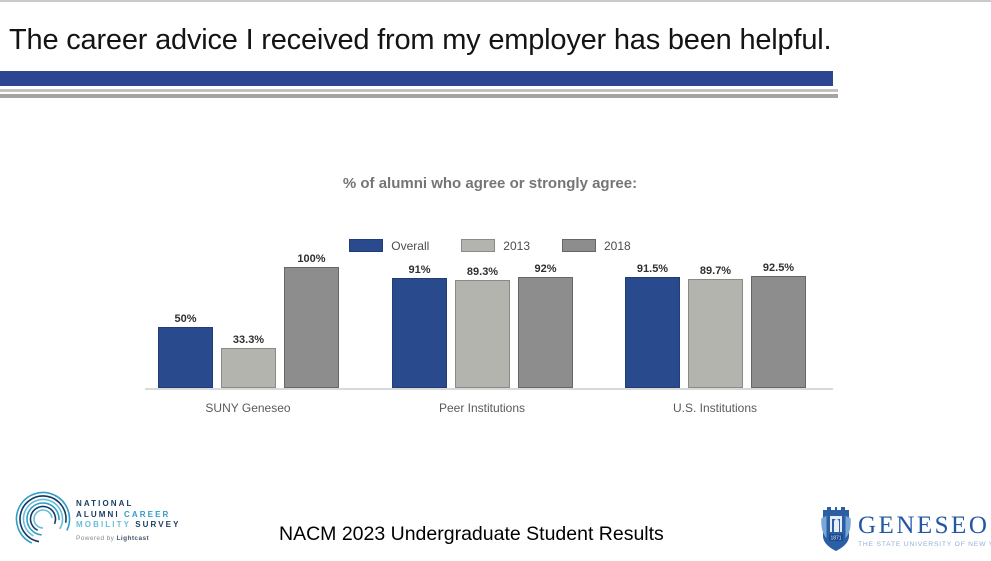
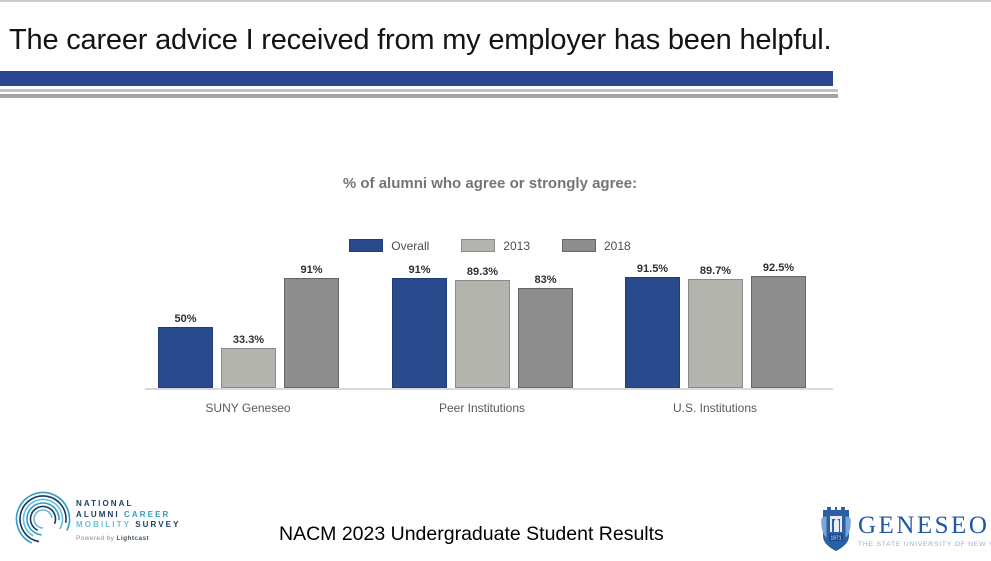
2018/SUNY Geneseo: 100% -> 91%
2018/Peer Institutions: 92% -> 83%
